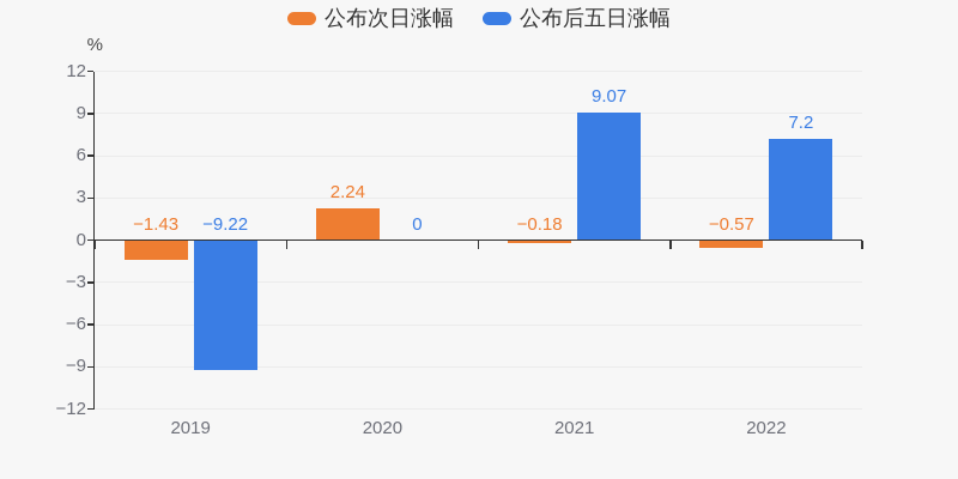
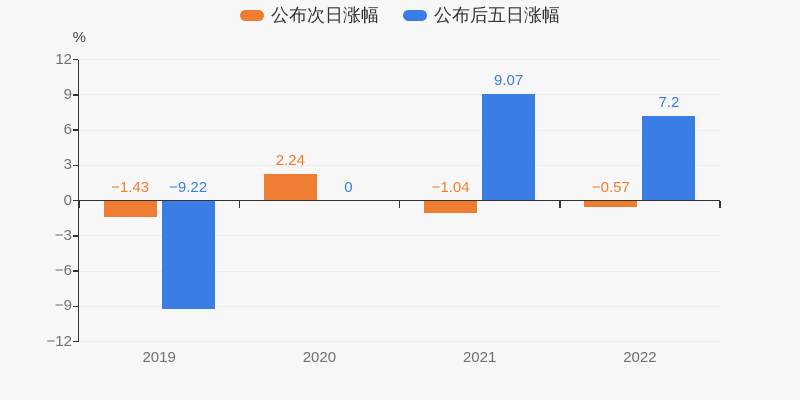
公布次日涨幅/2021: −0.18 -> −1.04
